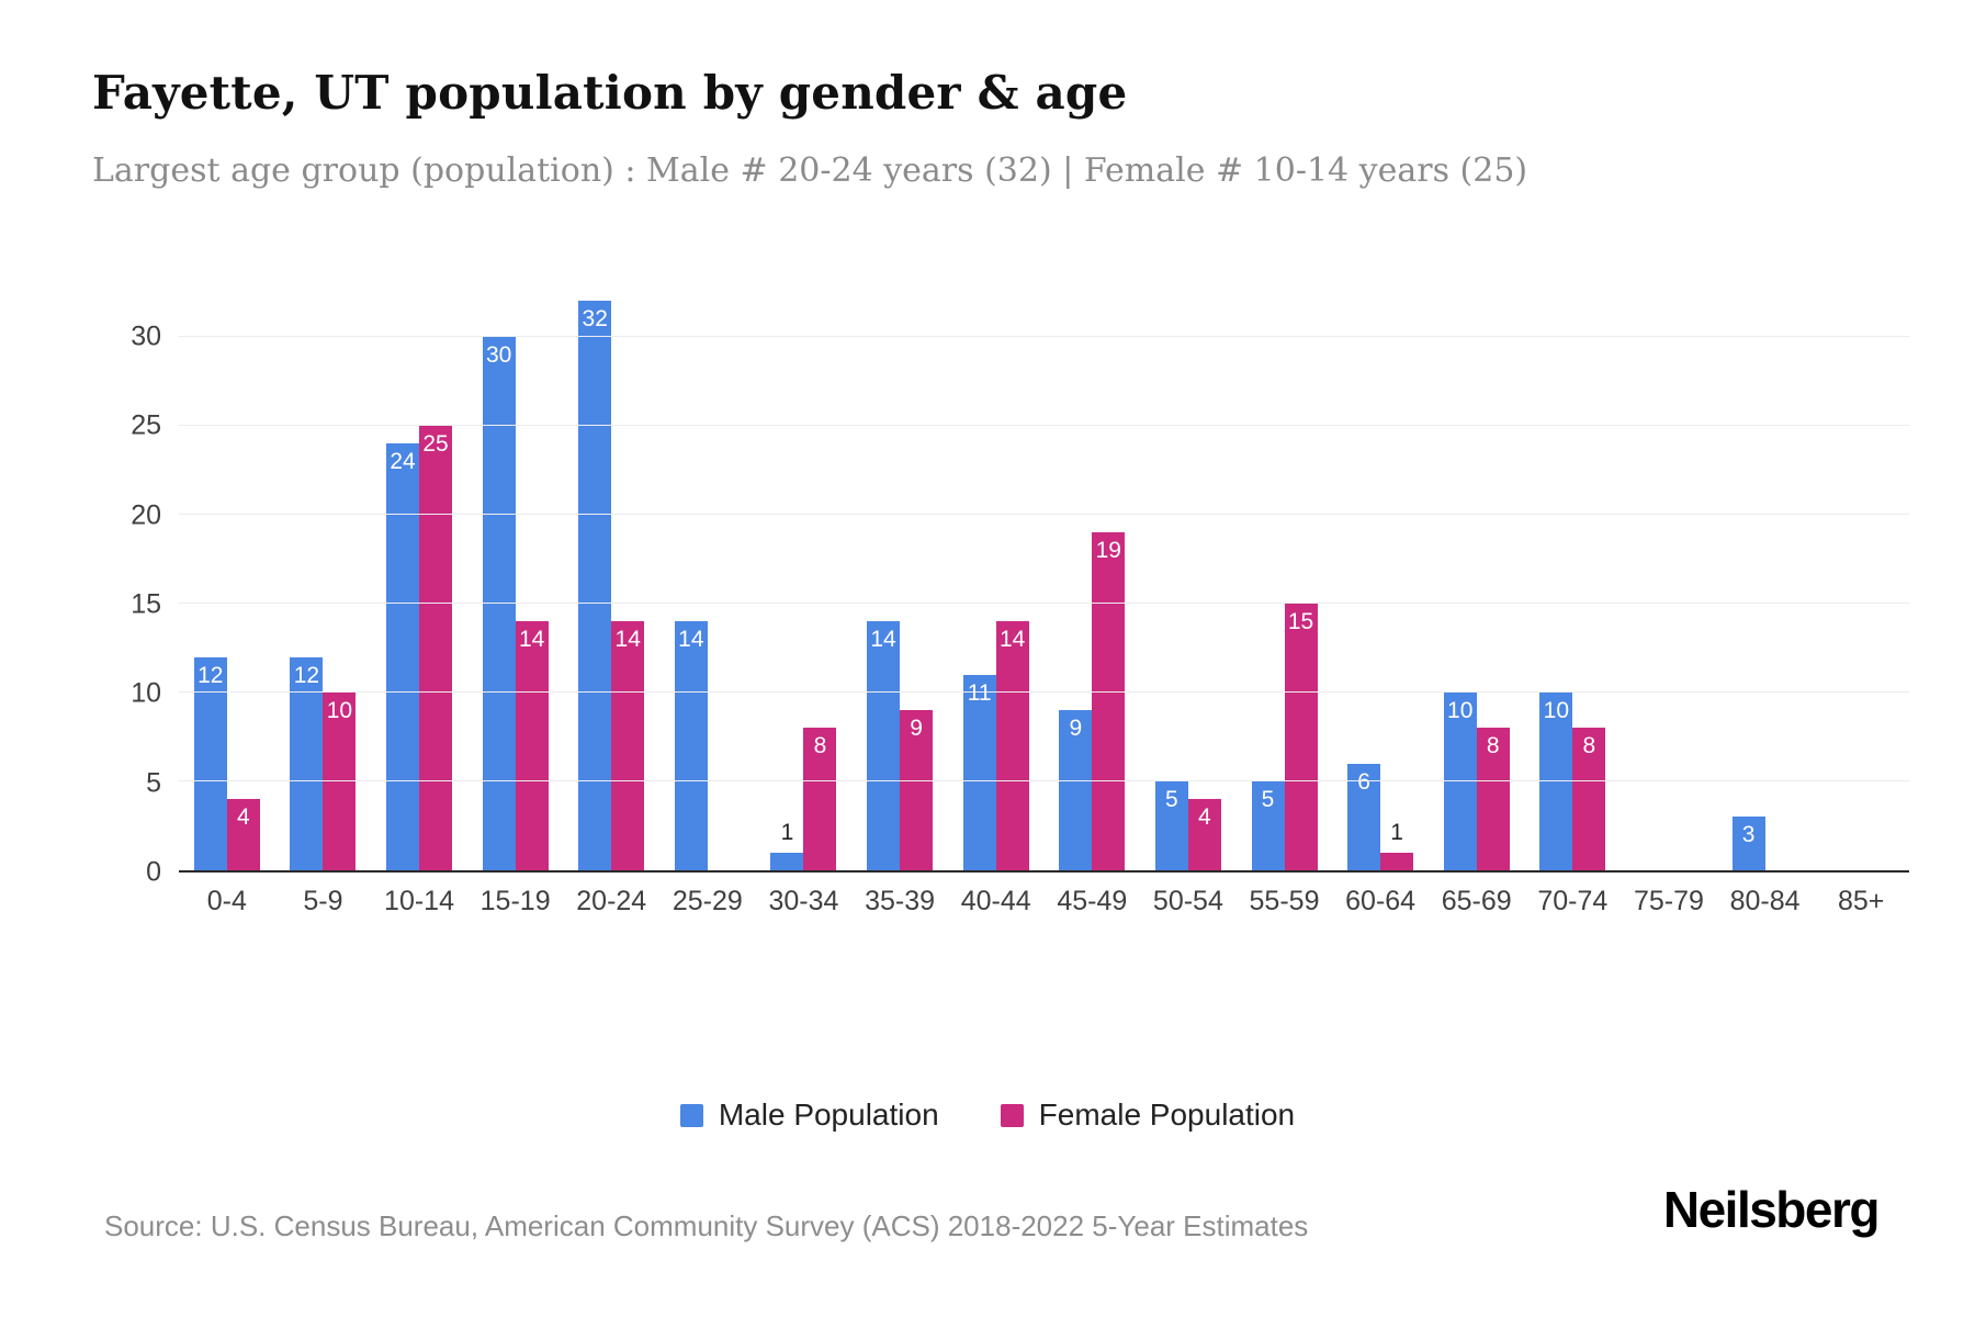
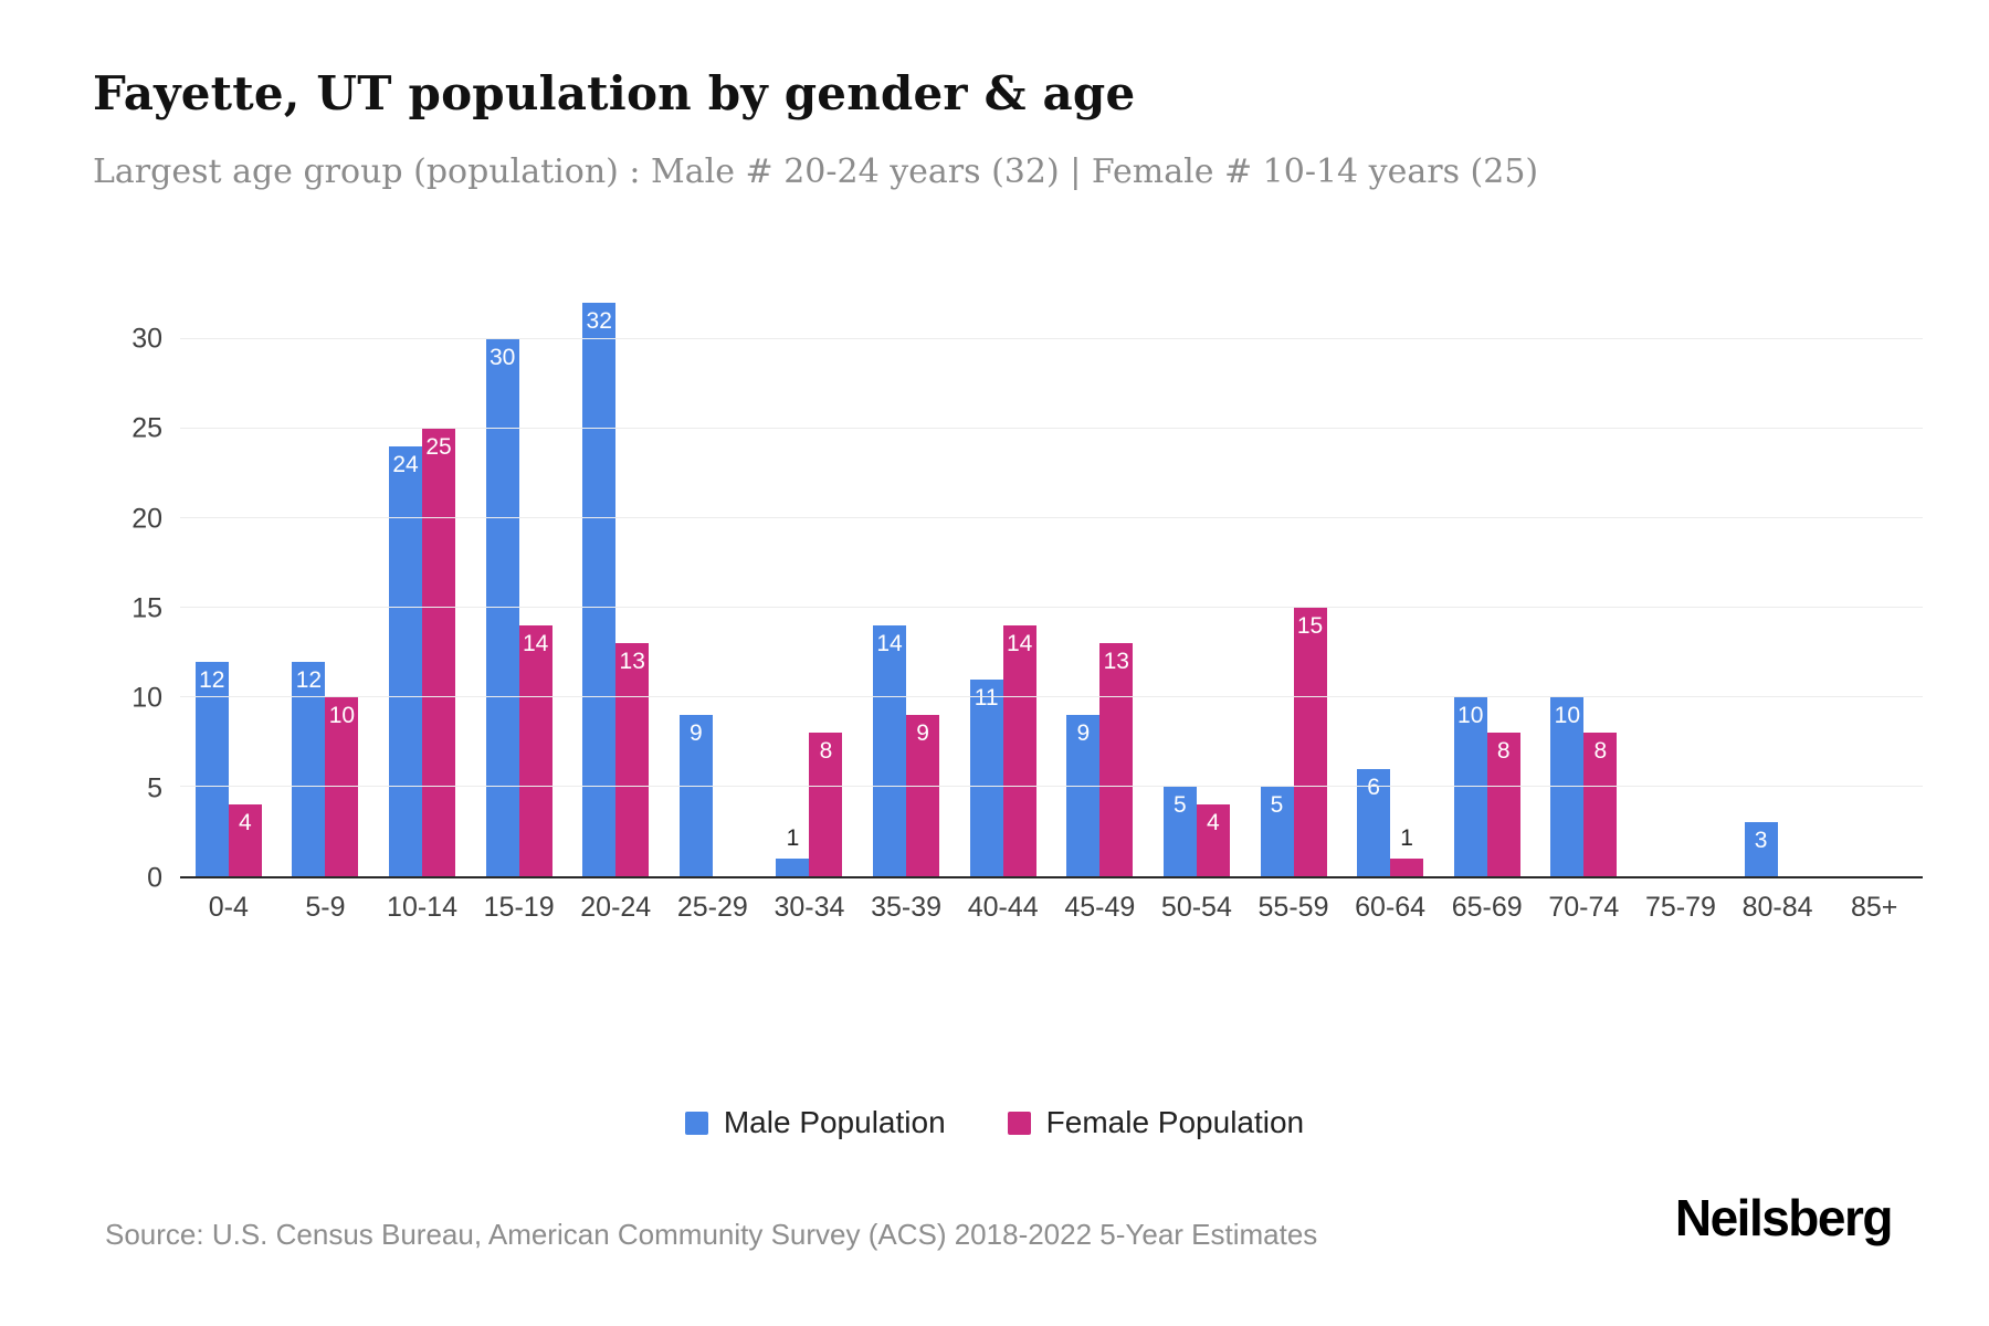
Female Population/20-24: 14 -> 13
Male Population/25-29: 14 -> 9
Female Population/45-49: 19 -> 13
